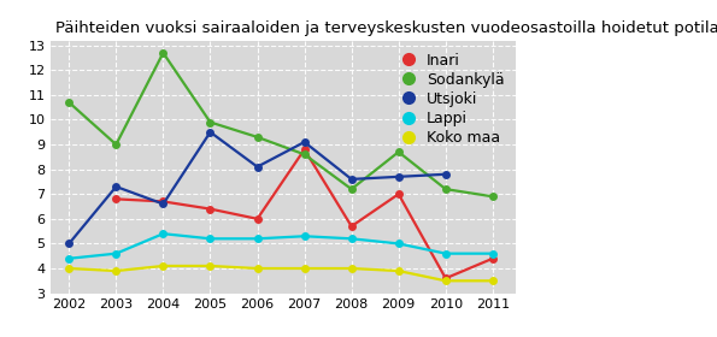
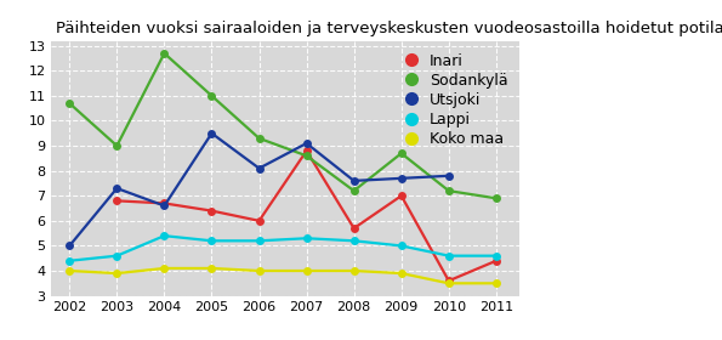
Sodankylä/2005: 9.9 -> 11.0
